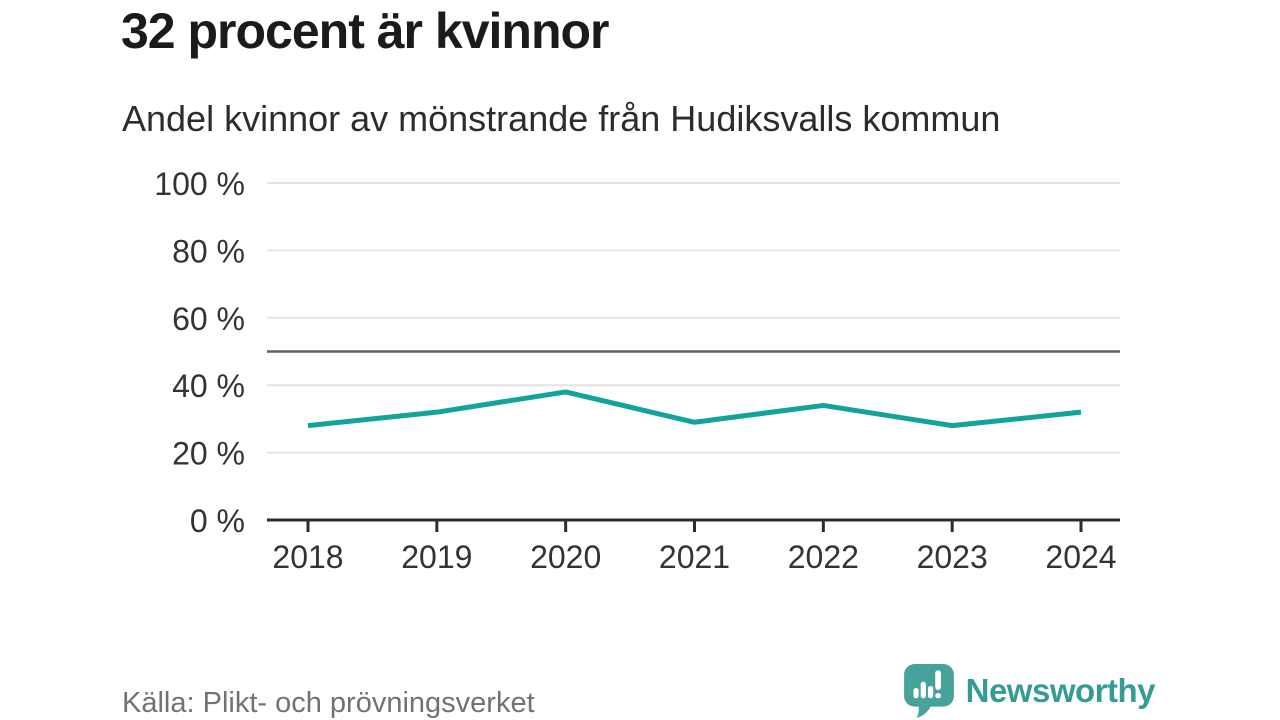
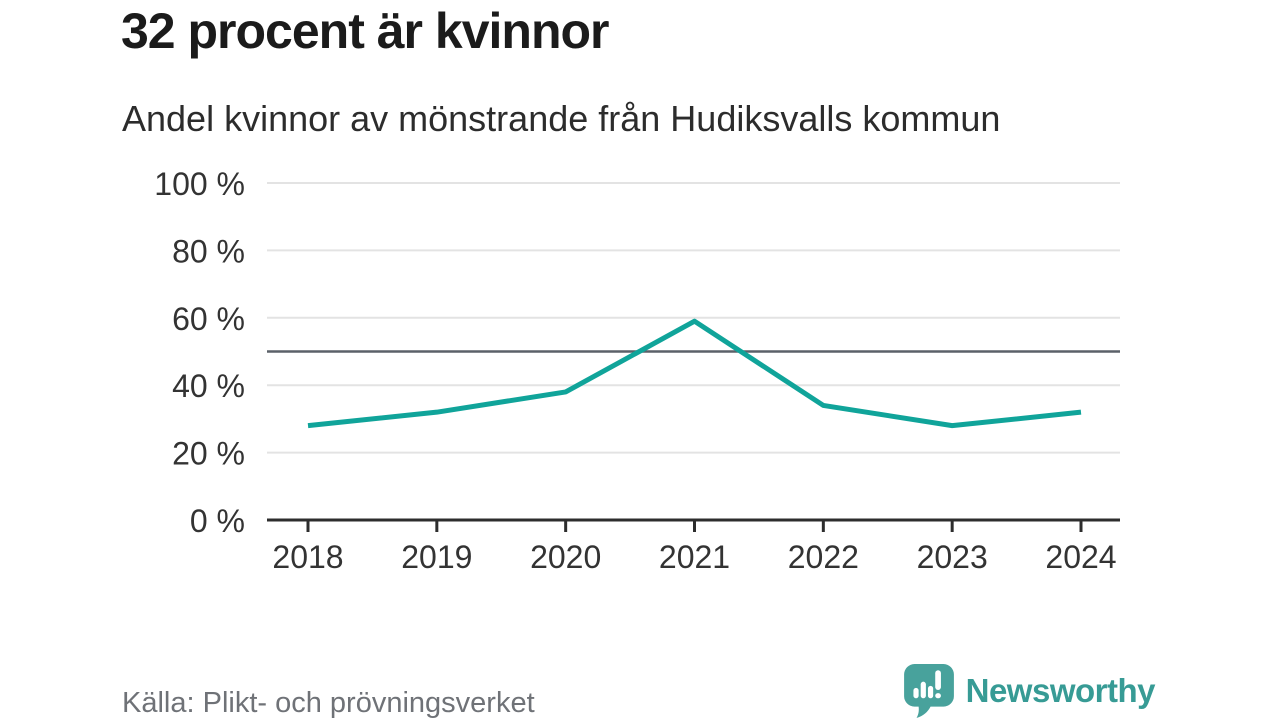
2021: 29% -> 59%
